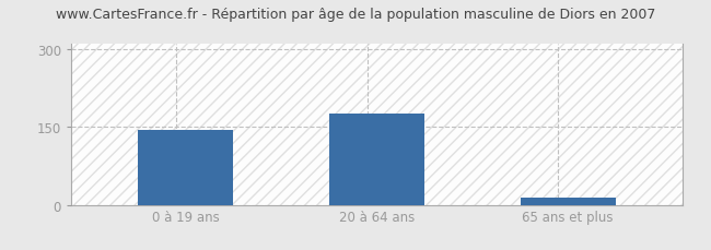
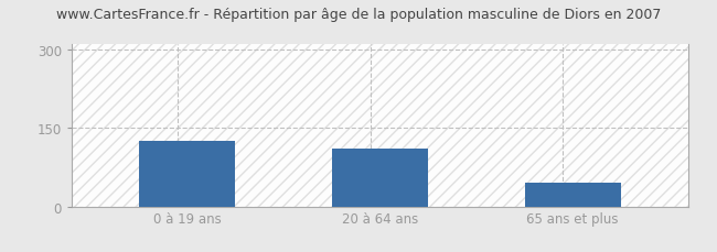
0 à 19 ans: 144 -> 125
20 à 64 ans: 176 -> 110
65 ans et plus: 13 -> 45
